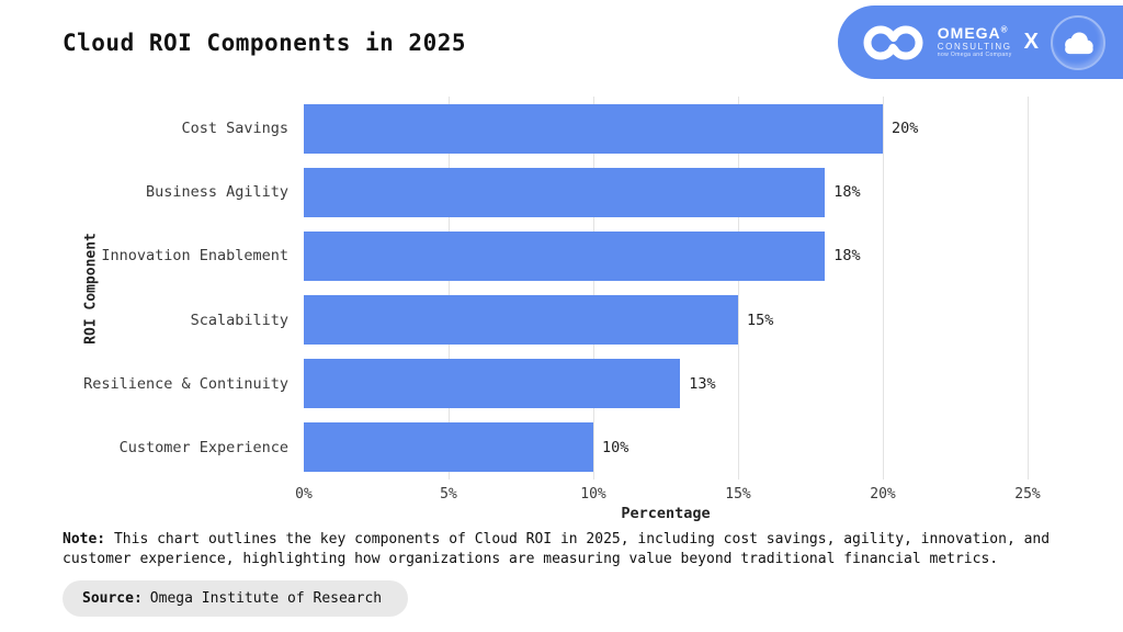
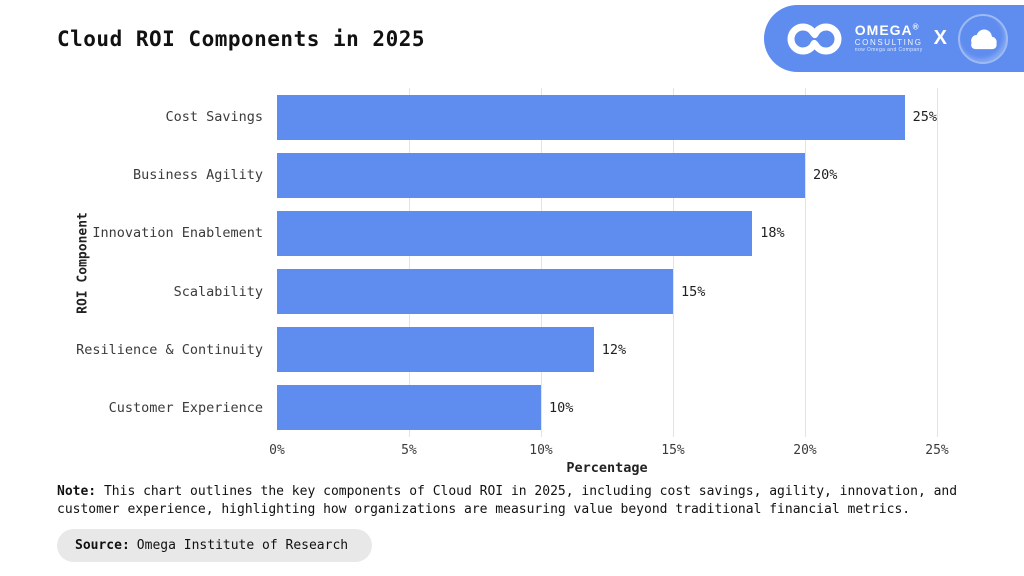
Cost Savings: 20% -> 25%
Business Agility: 18% -> 20%
Resilience & Continuity: 13% -> 12%
